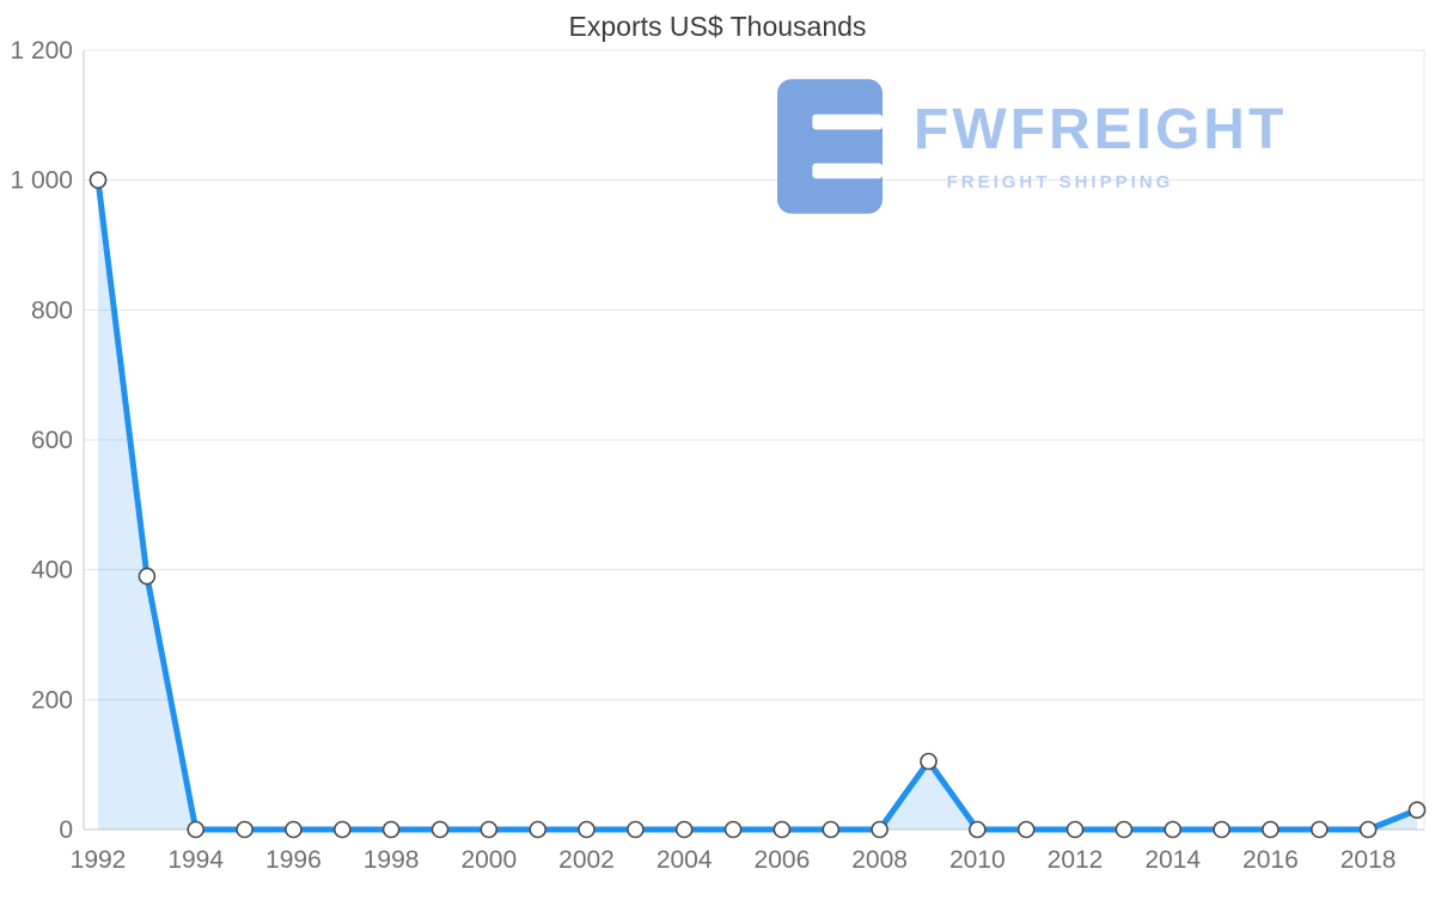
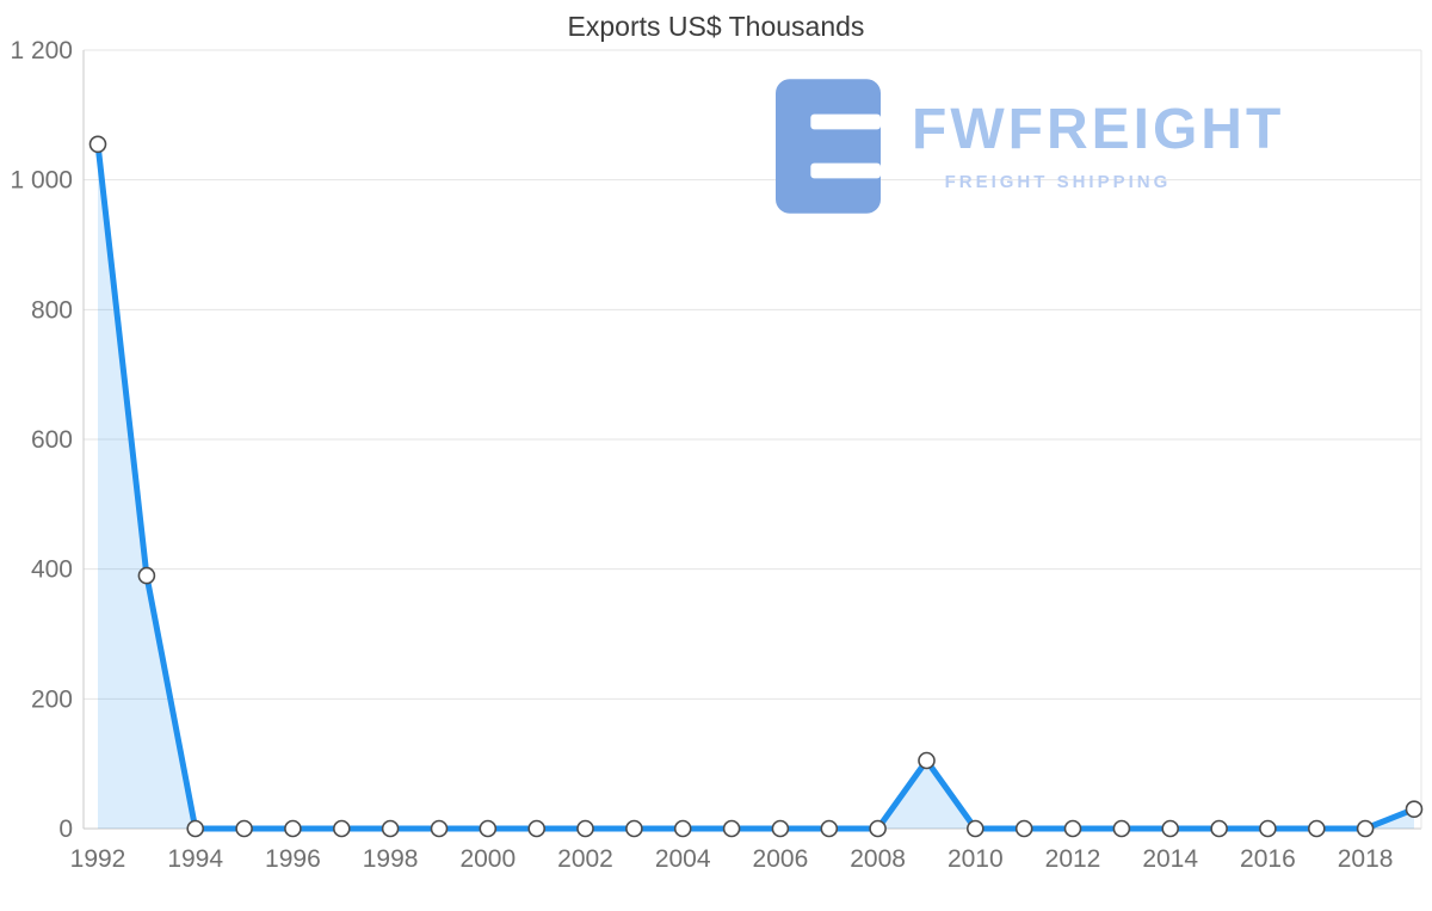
1992: 1000 -> 1060
